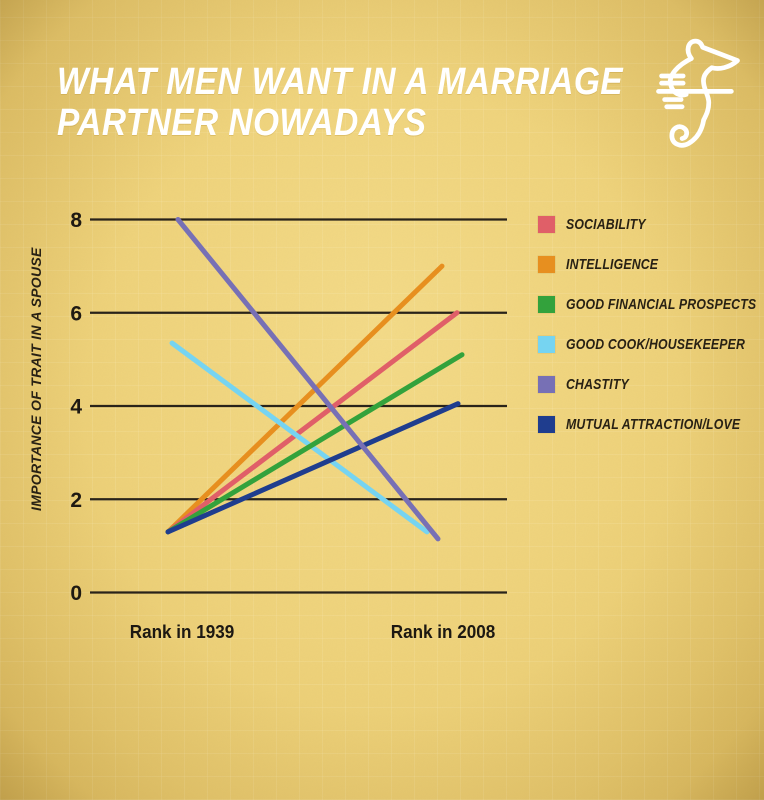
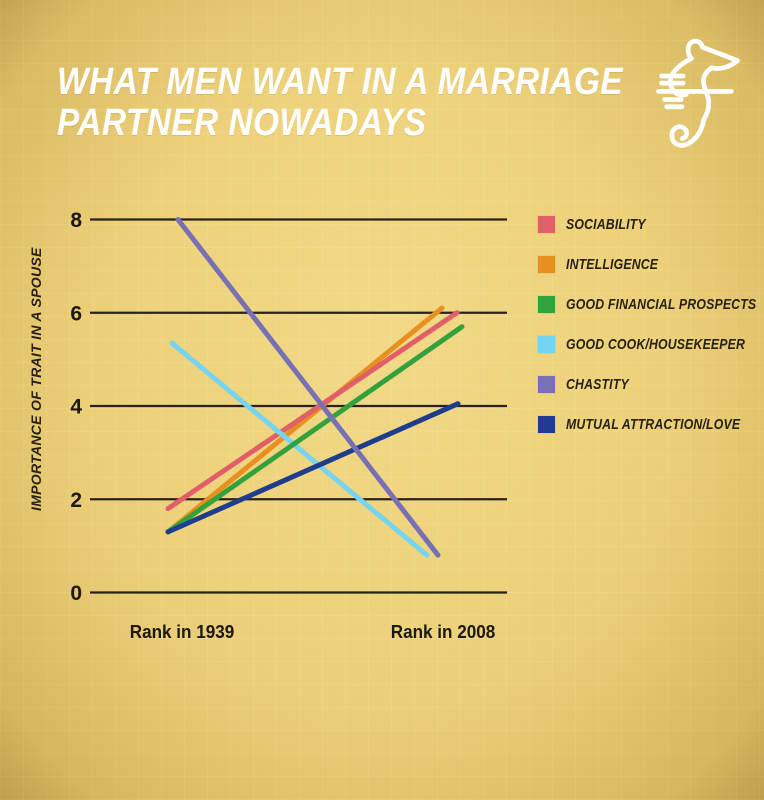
SOCIABILITY/Rank in 1939: 1.3 -> 1.8
INTELLIGENCE/Rank in 2008: 7.0 -> 6.1
GOOD FINANCIAL PROSPECTS/Rank in 2008: 5.1 -> 5.7
GOOD COOK/HOUSEKEEPER/Rank in 2008: 1.3 -> 0.8
CHASTITY/Rank in 2008: 1.1 -> 0.8
